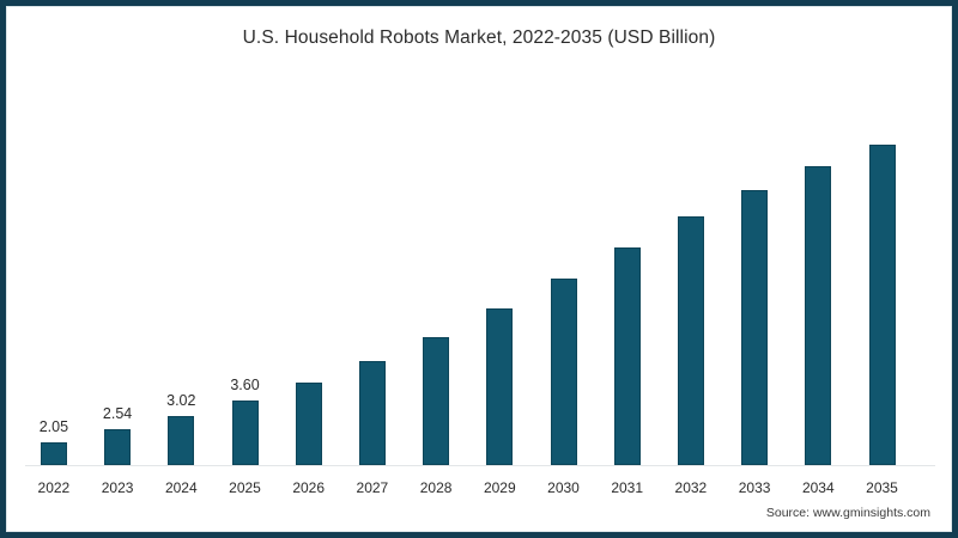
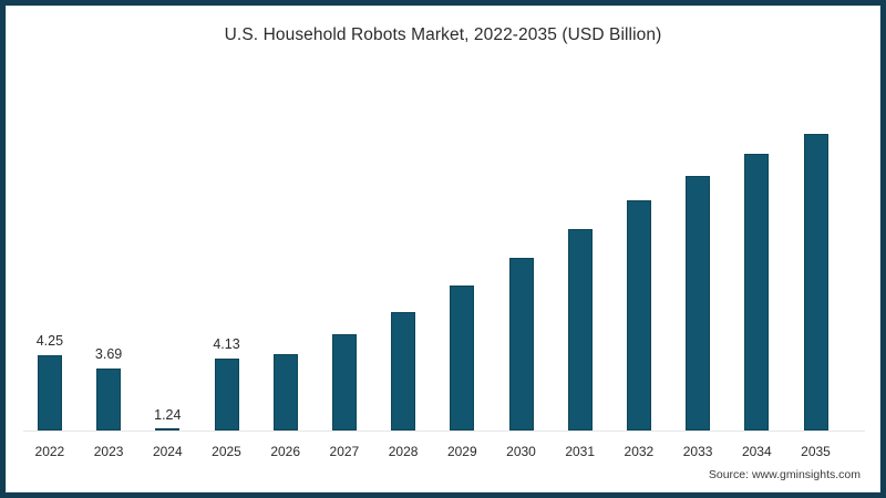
2022: 2.05 -> 4.25
2023: 2.54 -> 3.69
2024: 3.02 -> 1.24
2025: 3.60 -> 4.13
